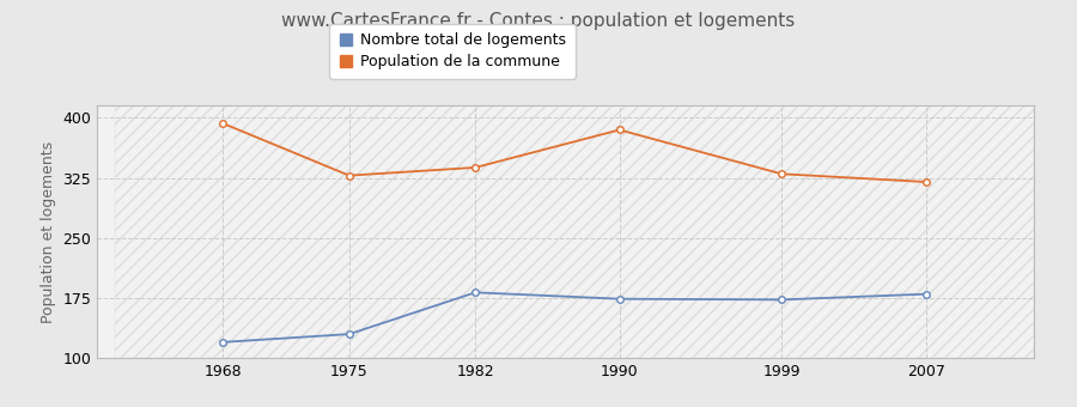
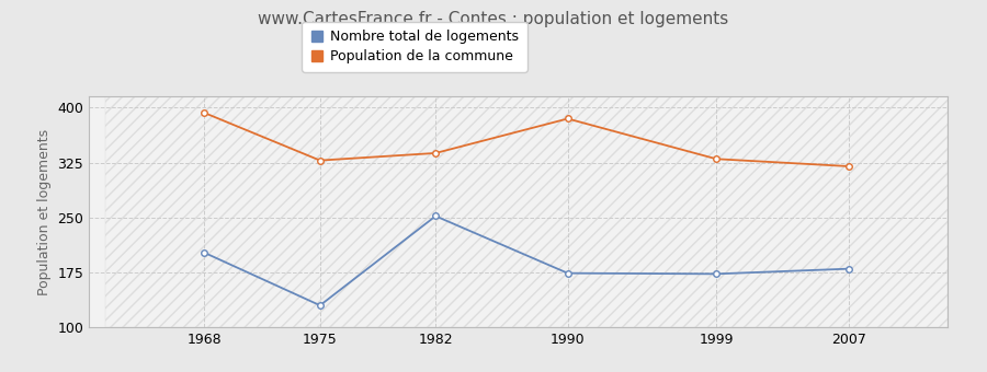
Nombre total de logements/1968: 120 -> 202
Nombre total de logements/1982: 182 -> 252
